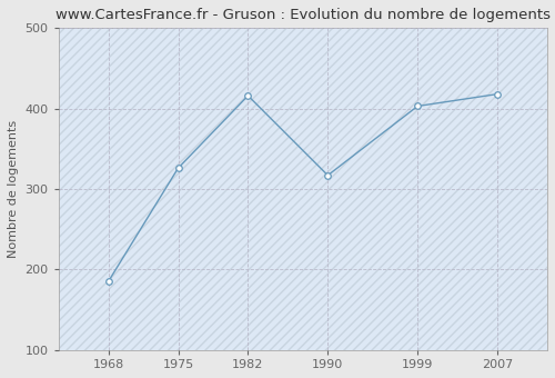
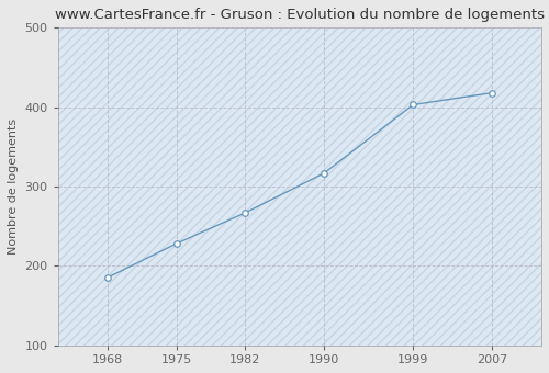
1975: 326 -> 228
1982: 416 -> 267
